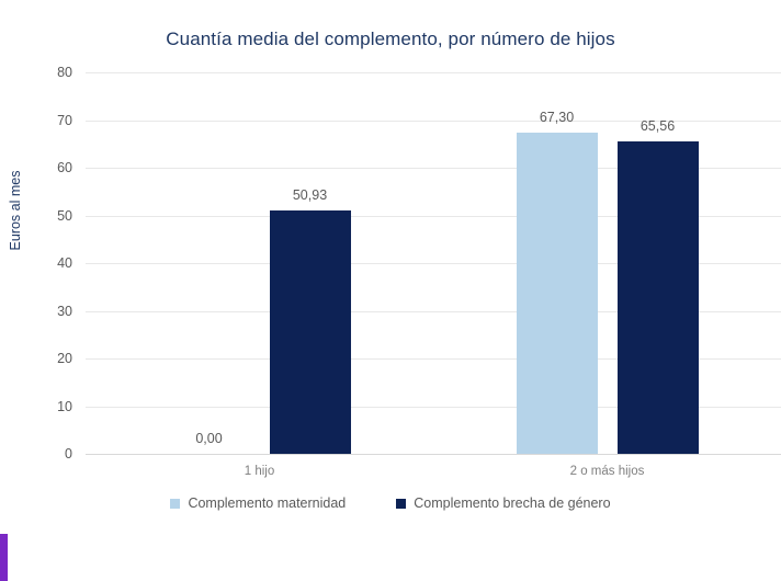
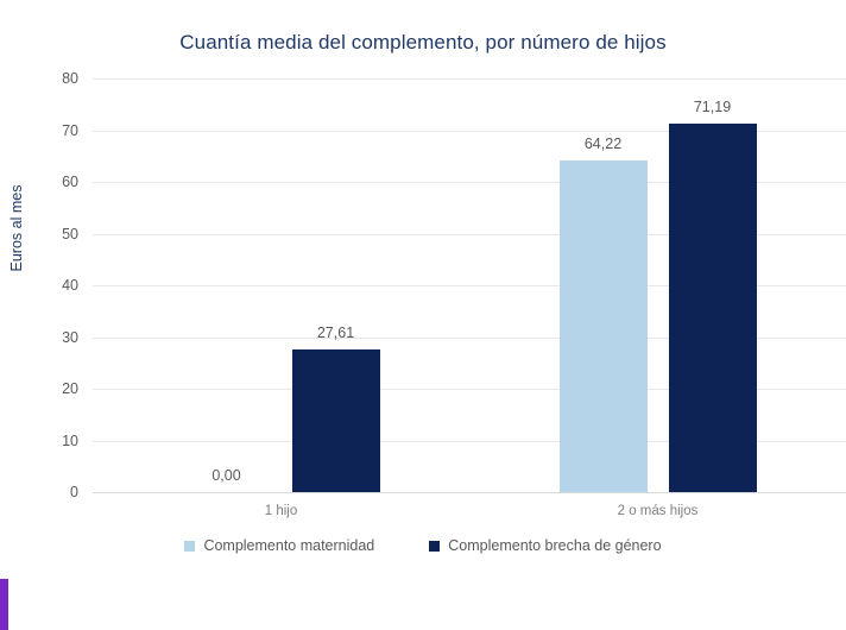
Complemento brecha de género/1 hijo: 50,93 -> 27,61
Complemento maternidad/2 o más hijos: 67,30 -> 64,22
Complemento brecha de género/2 o más hijos: 65,56 -> 71,19
